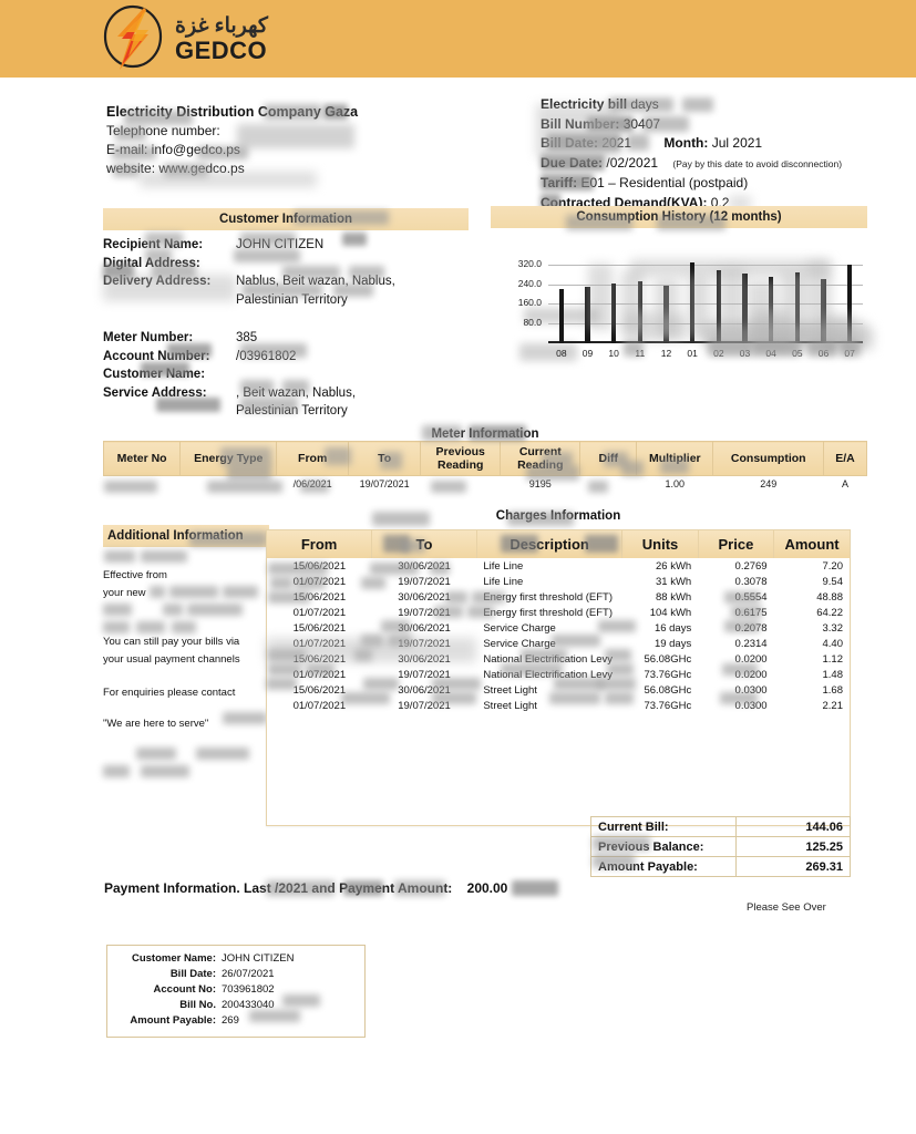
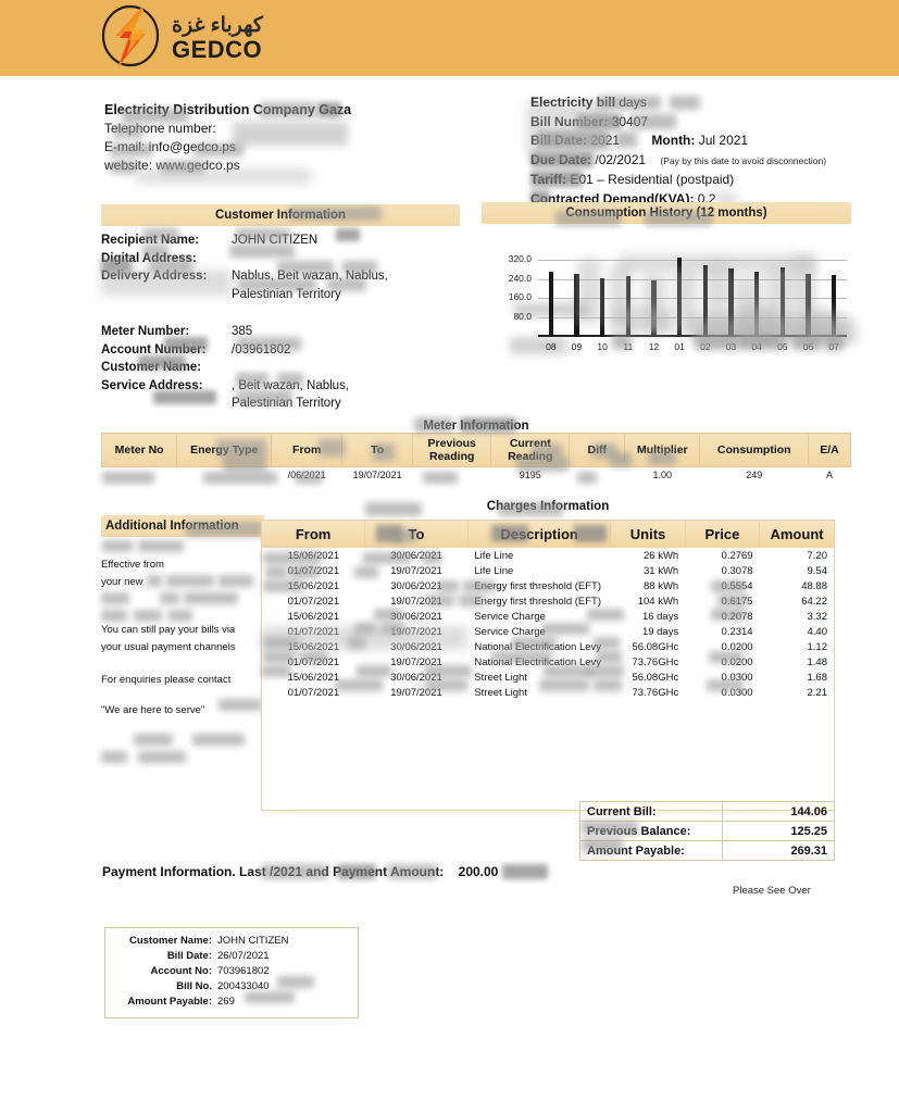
08: 220 -> 270
09: 230 -> 260
07: 320 -> 260
